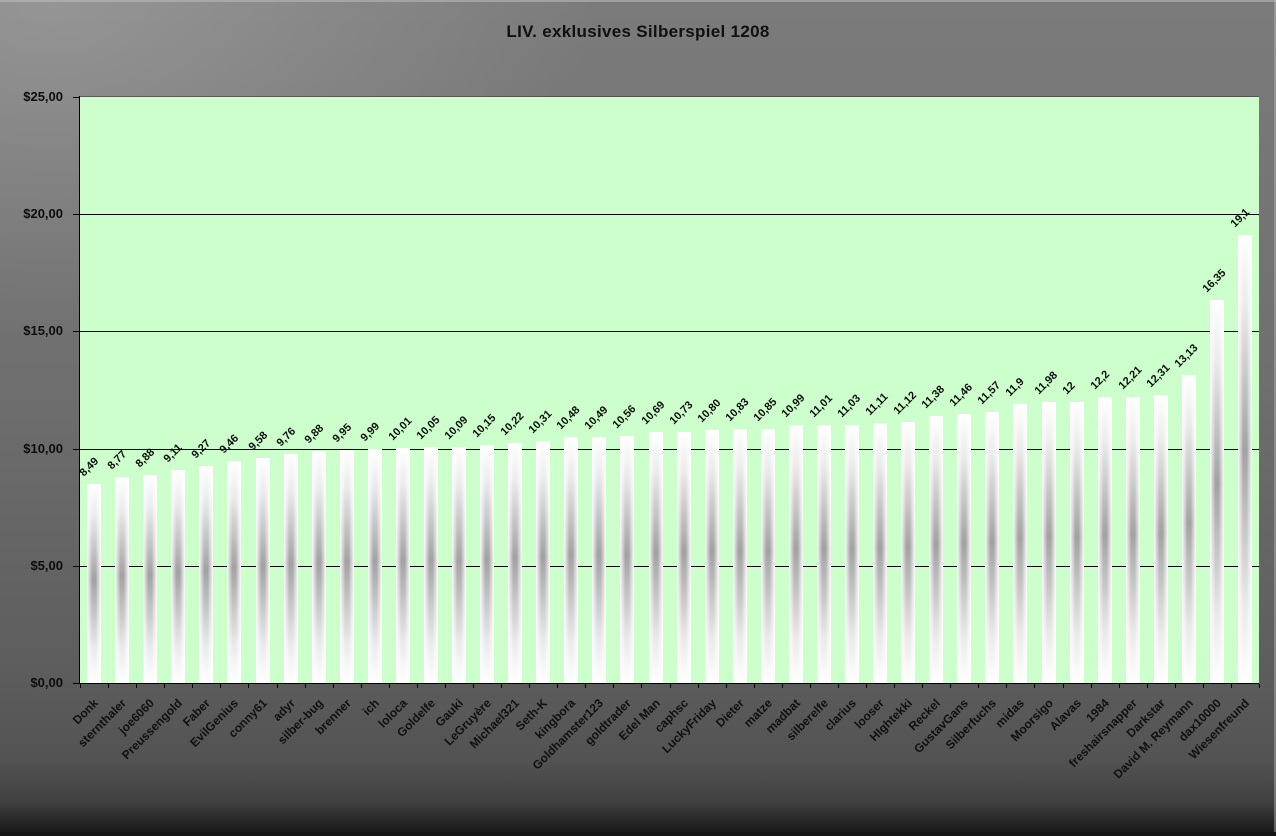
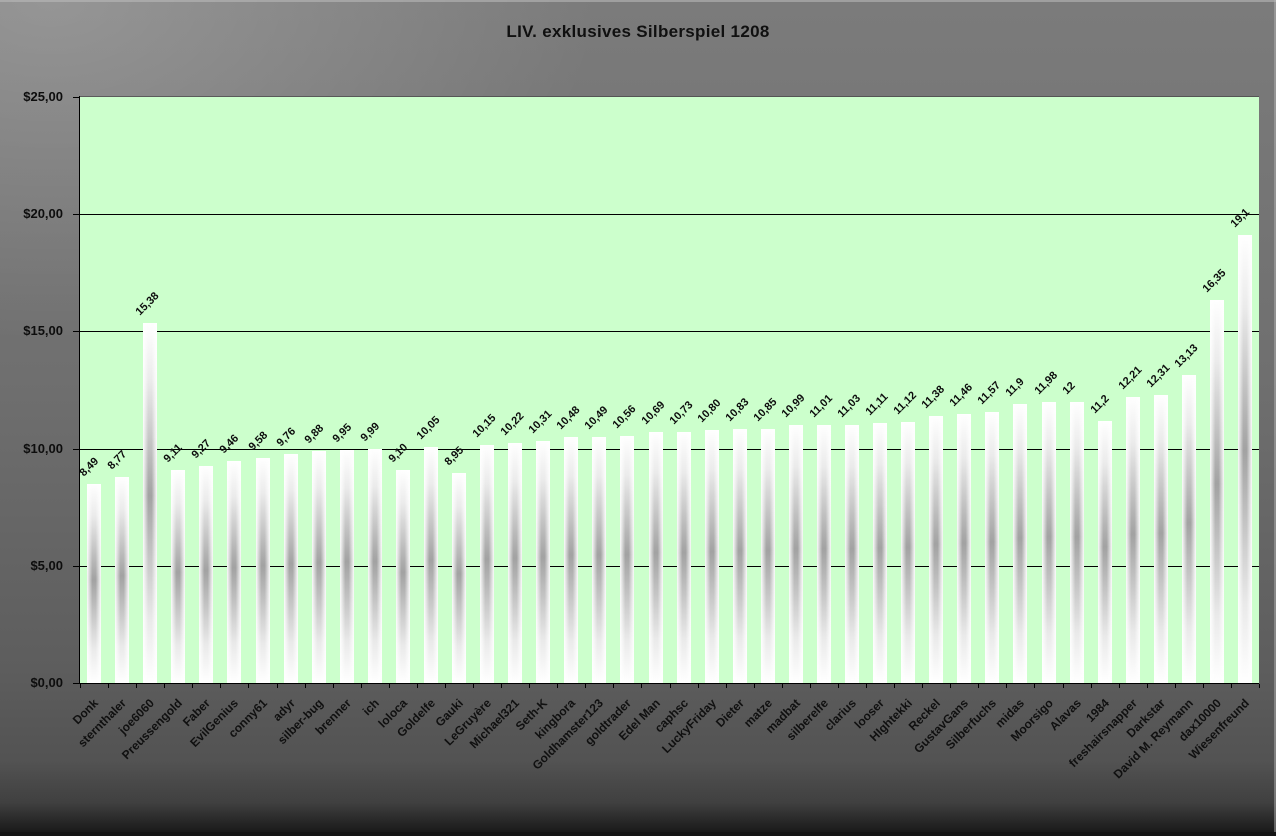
joe6060: 8,88 -> 15,38
loloca: 10,01 -> 9,10
Gauki: 10,09 -> 8,95
1984: 12,2 -> 11,2
